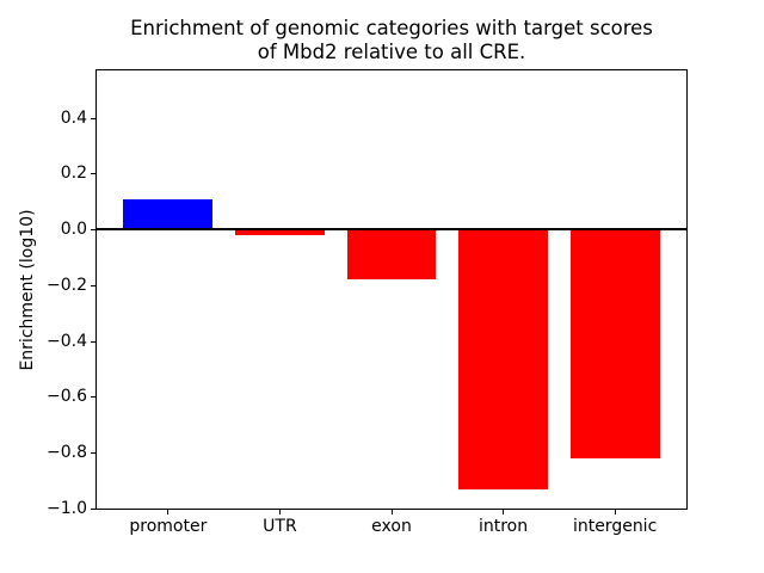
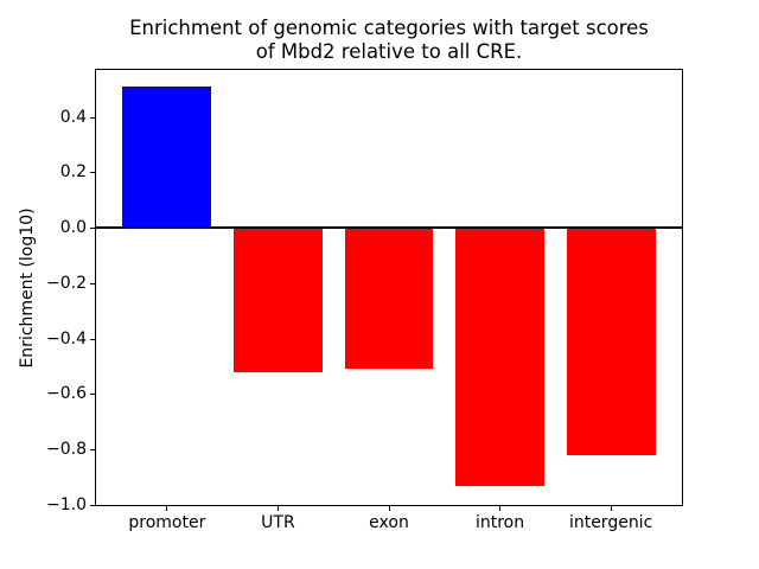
promoter: 0.11 -> 0.51
UTR: -0.02 -> -0.52
exon: -0.18 -> -0.51
